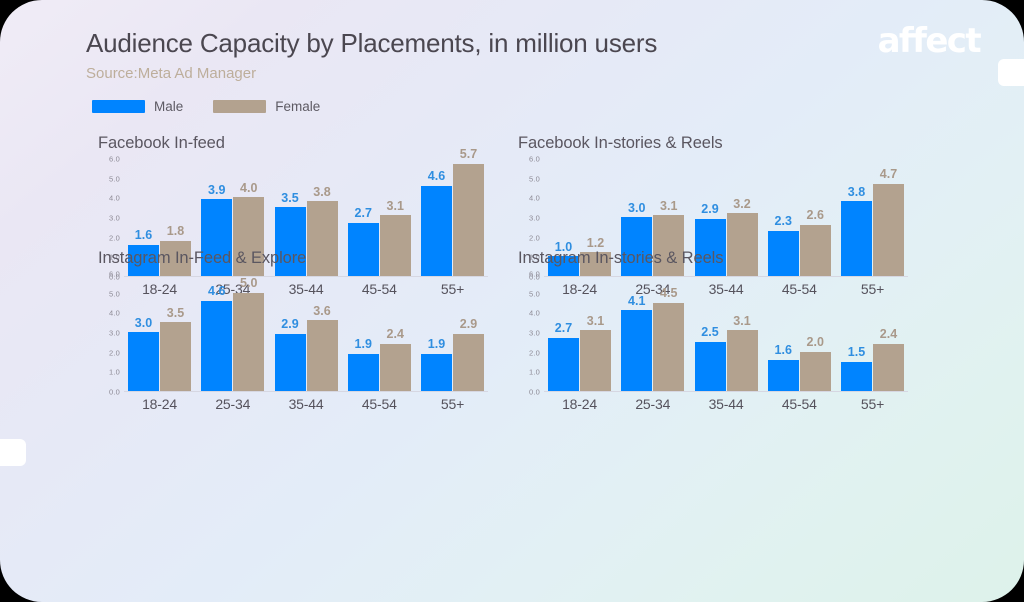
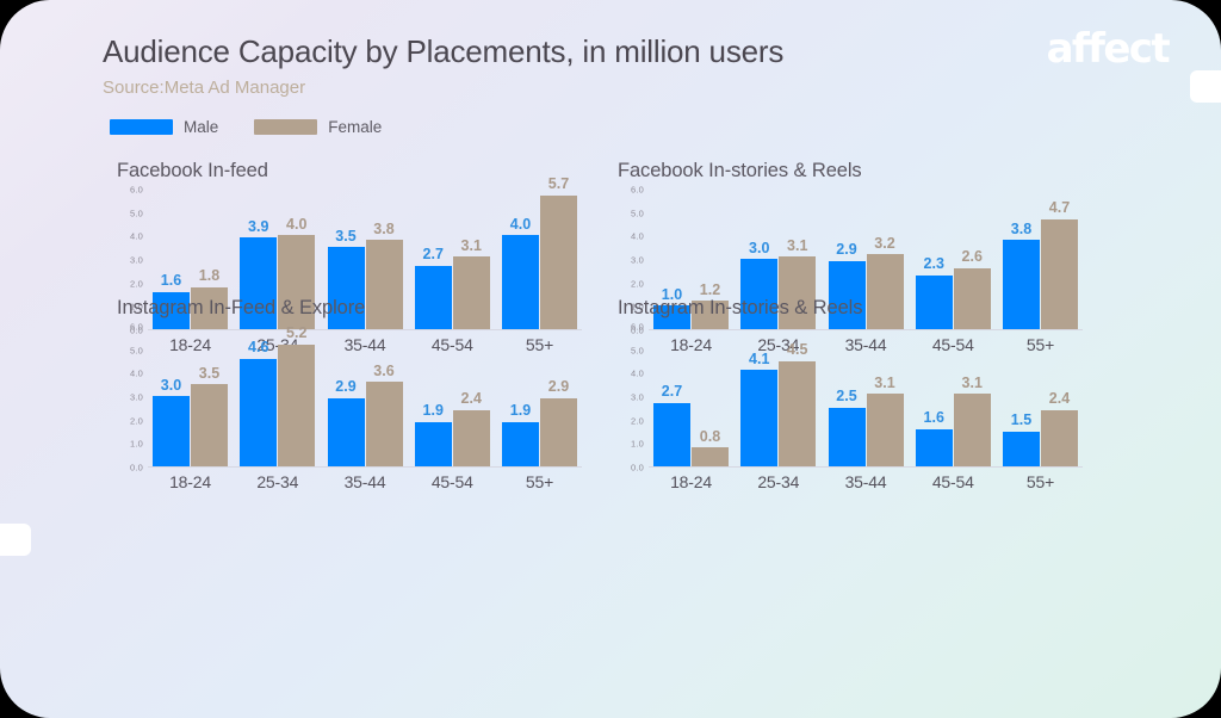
Facebook In-feed/Male/55+: 4.6 -> 4.0
Instagram In-Feed & Explore/Female/25-34: 5.0 -> 5.2
Instagram In-stories & Reels/Female/18-24: 3.1 -> 0.8
Instagram In-stories & Reels/Female/45-54: 2.0 -> 3.1
